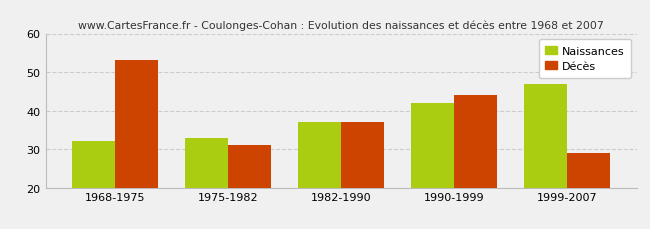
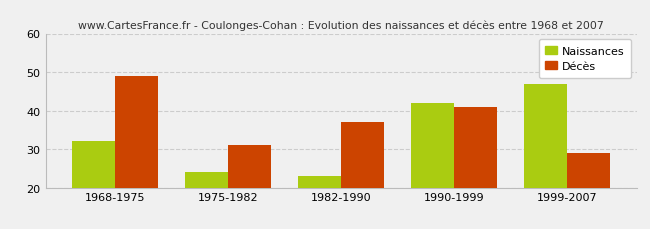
Décès/1968-1975: 53 -> 49
Naissances/1975-1982: 33 -> 24
Naissances/1982-1990: 37 -> 23
Décès/1990-1999: 44 -> 41
